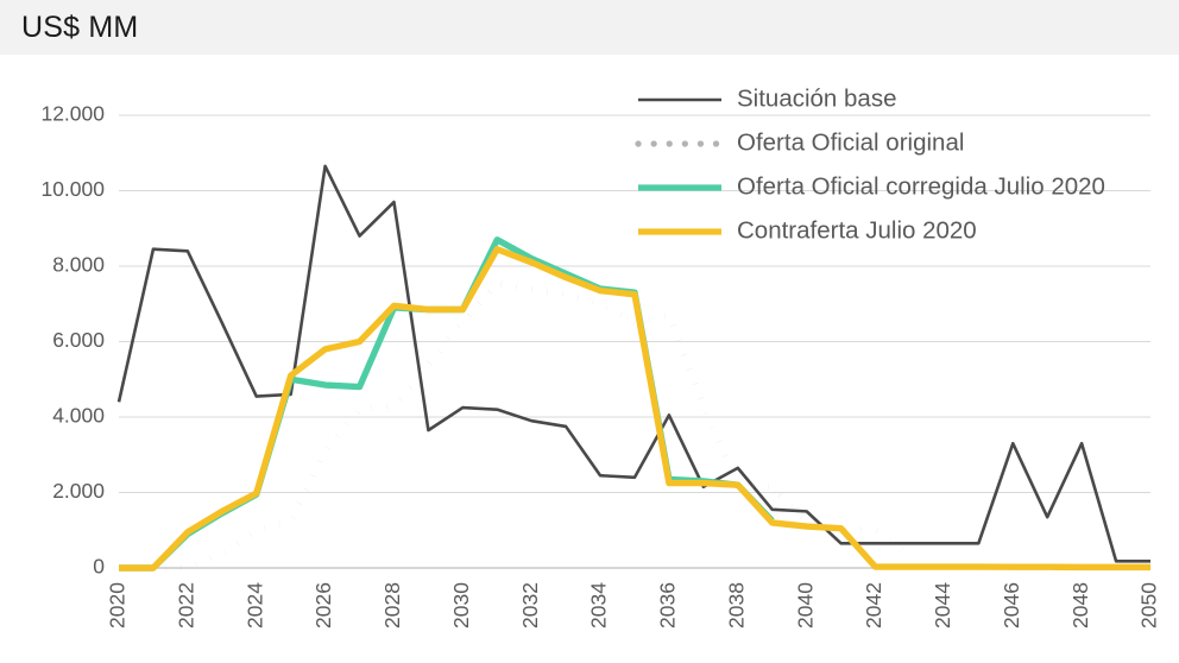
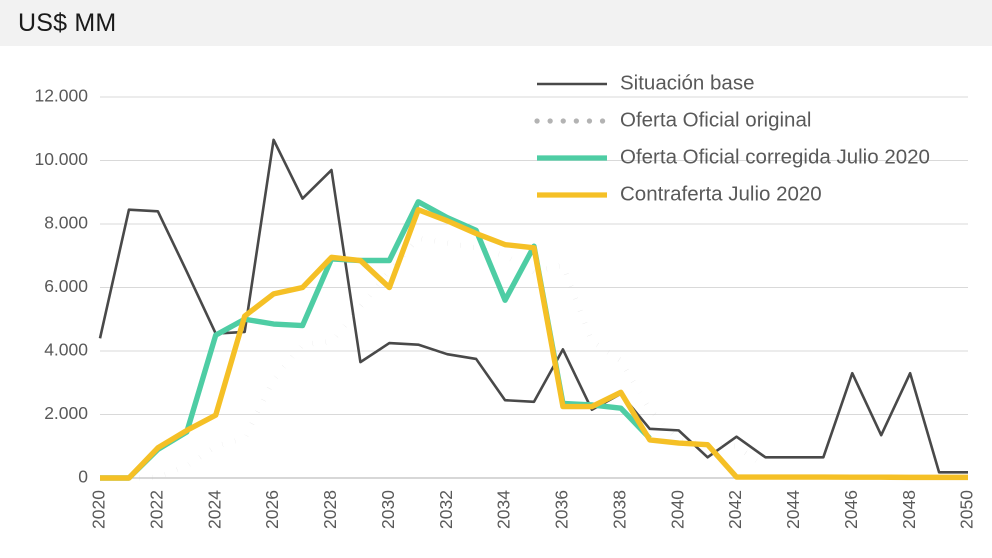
Oferta Oficial corregida Julio 2020/2024: 2000 -> 4500
Contraferta Julio 2020/2030: 6800 -> 6000
Oferta Oficial corregida Julio 2020/2034: 7400 -> 5600
Oferta Oficial original/2038: 2200 -> 3700
Contraferta Julio 2020/2038: 2200 -> 2700
Situación base/2042: 600 -> 1300
